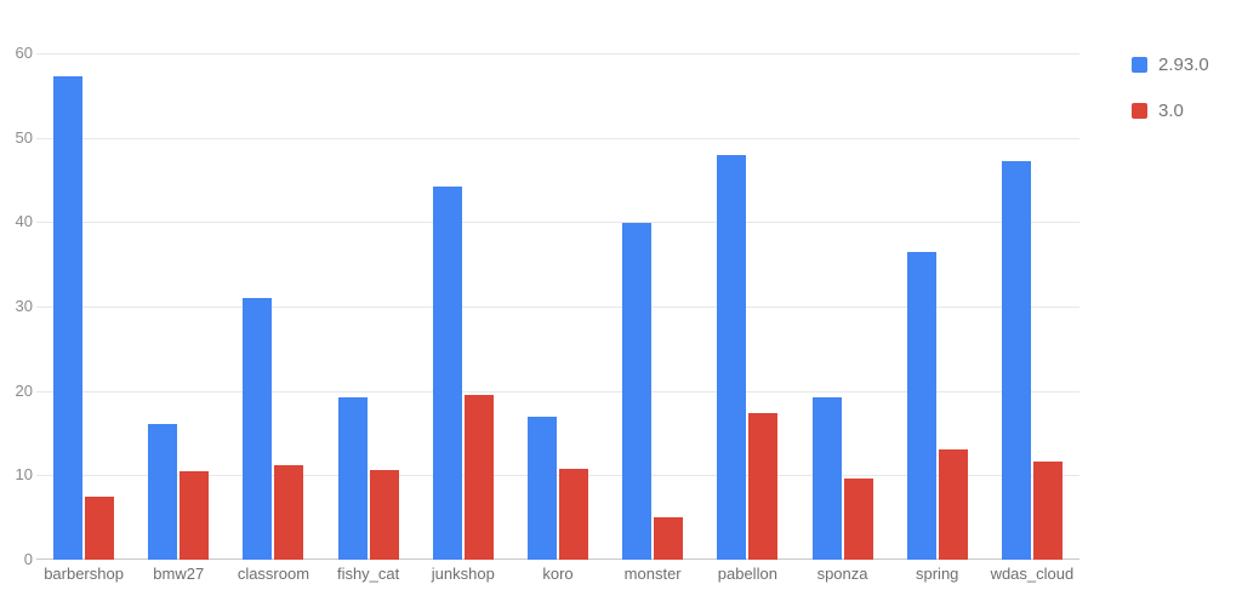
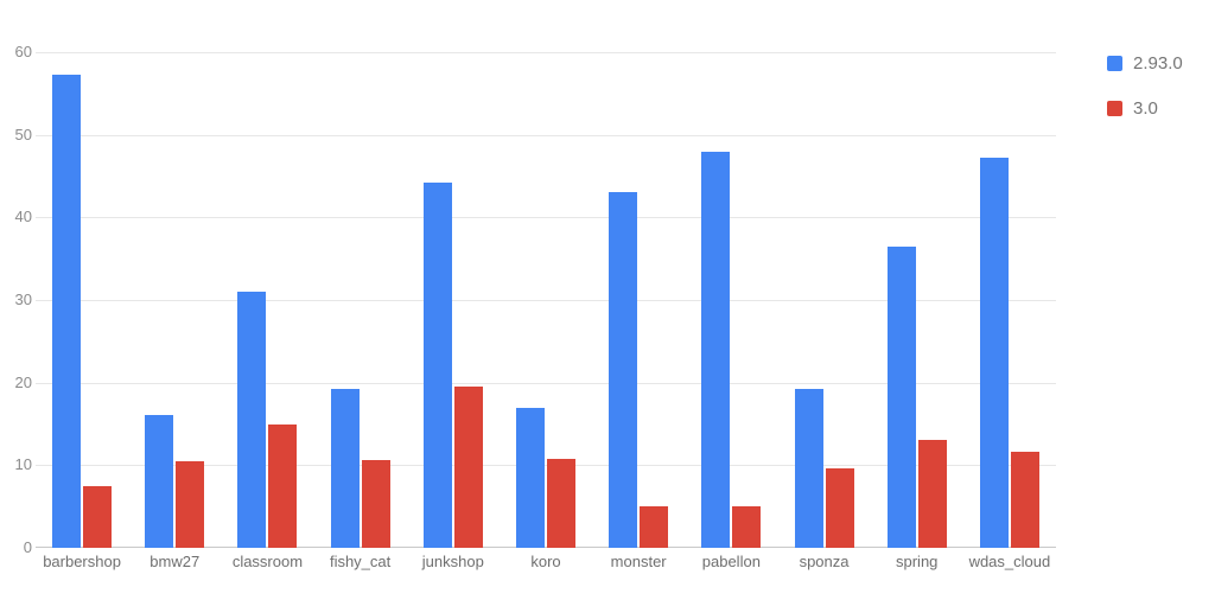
3.0/classroom: 11 -> 15
2.93.0/monster: 40 -> 43
3.0/pabellon: 17 -> 5
